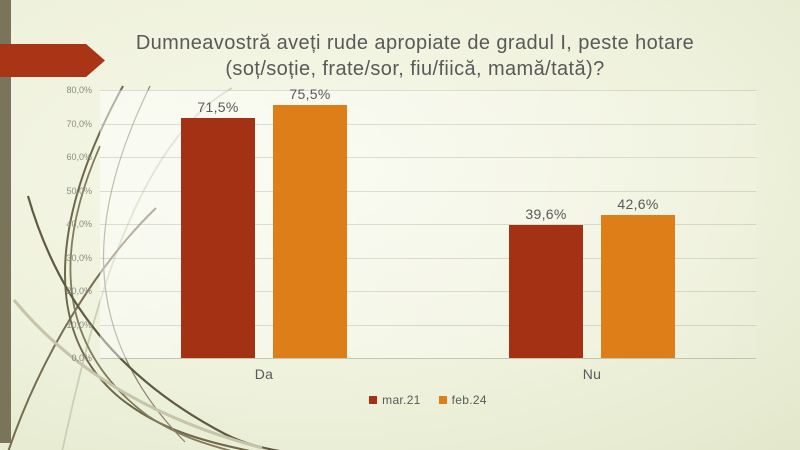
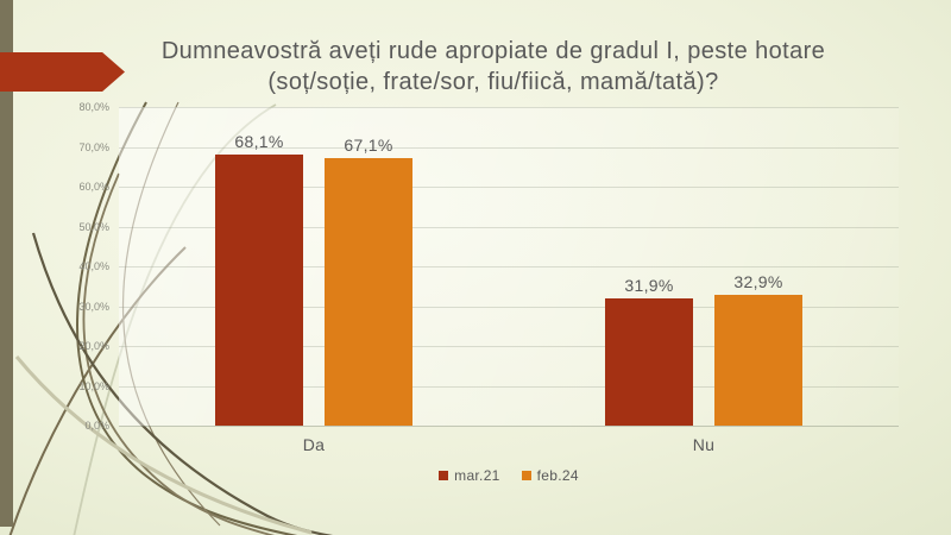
mar.21/Da: 71,5% -> 68,1%
feb.24/Da: 75,5% -> 67,1%
mar.21/Nu: 39,6% -> 31,9%
feb.24/Nu: 42,6% -> 32,9%
